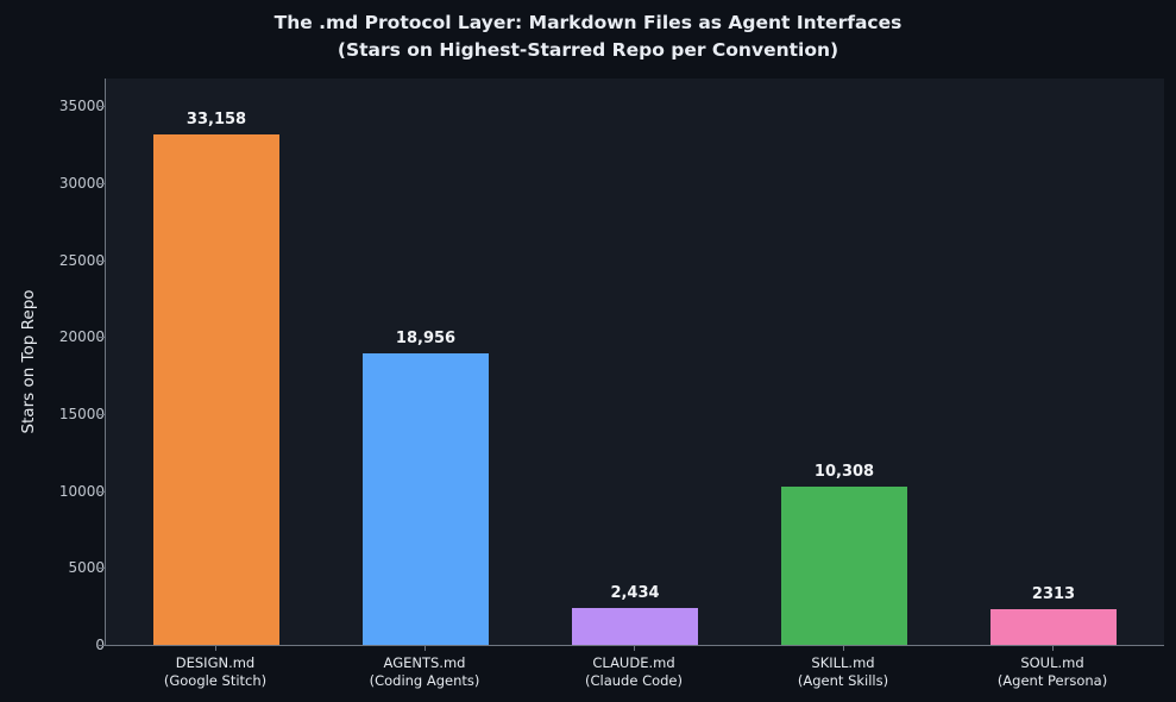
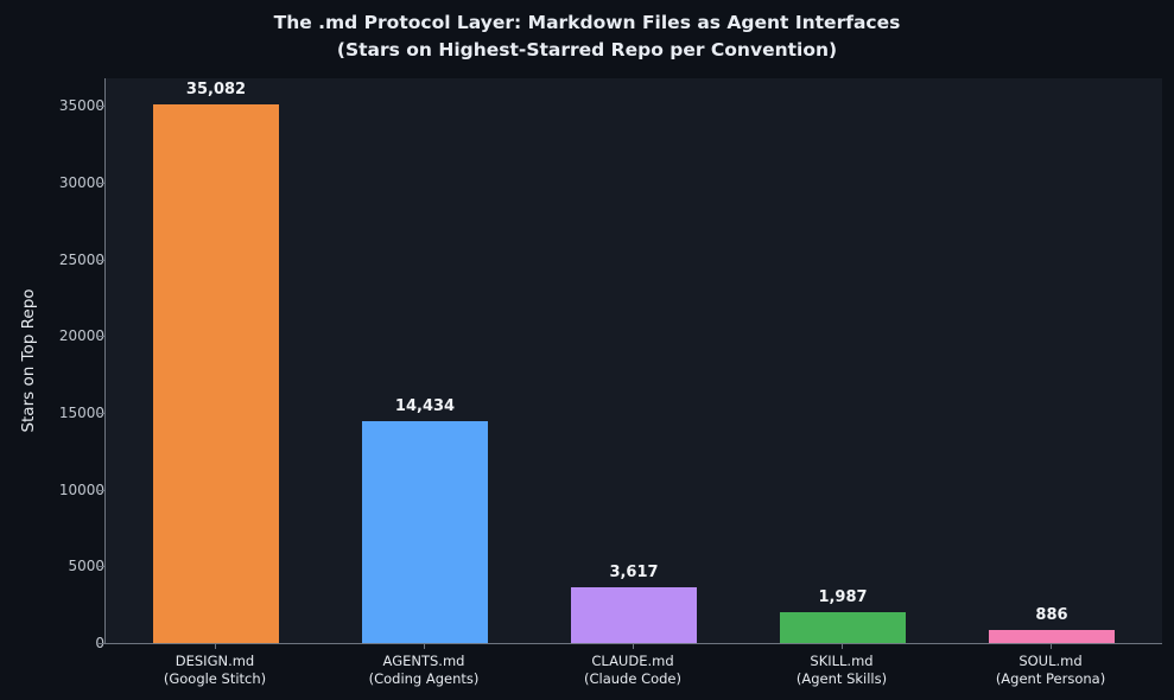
DESIGN.md: 33,158 -> 35,082
AGENTS.md: 18,956 -> 14,434
CLAUDE.md: 2,434 -> 3,617
SKILL.md: 10,308 -> 1,987
SOUL.md: 2313 -> 886
